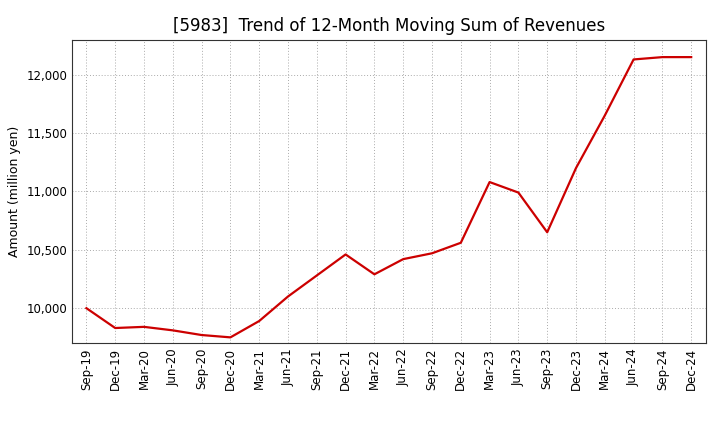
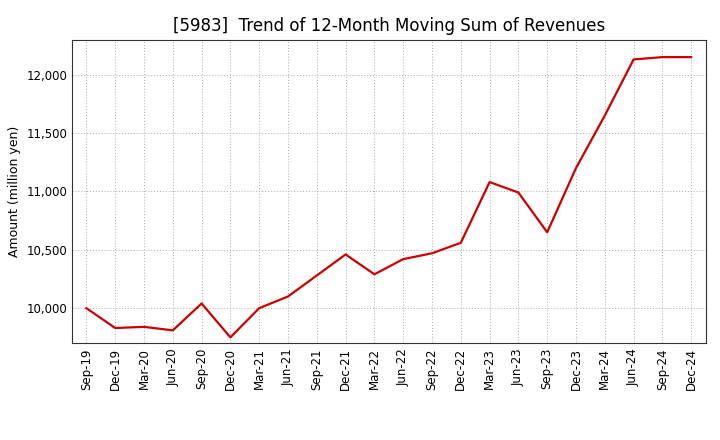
Sep-20: 9,770 -> 10,040
Mar-21: 9,890 -> 10,000
